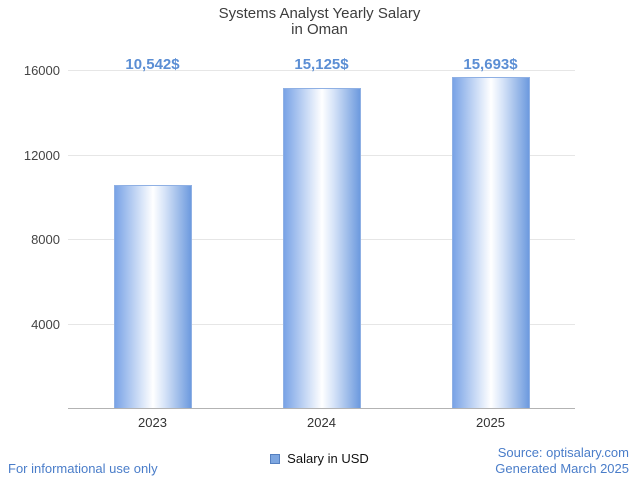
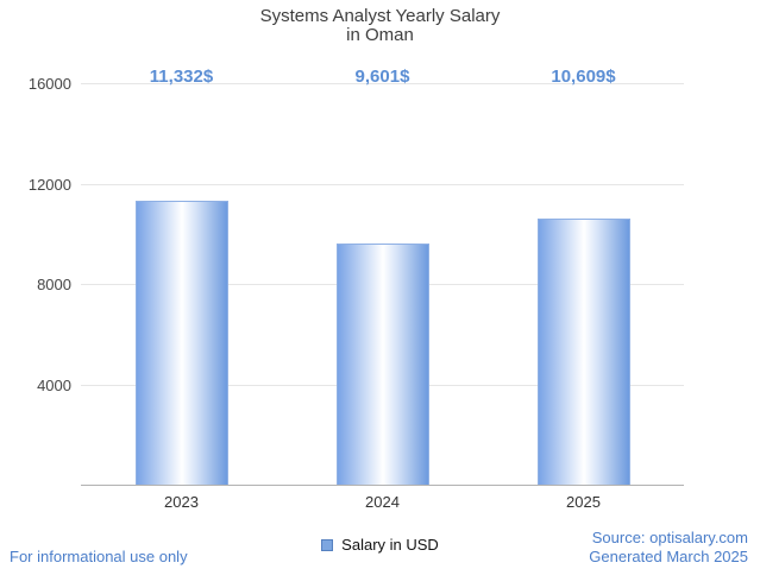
2023: 10,542 -> 11,332
2024: 15,125 -> 9,601
2025: 15,693 -> 10,609
